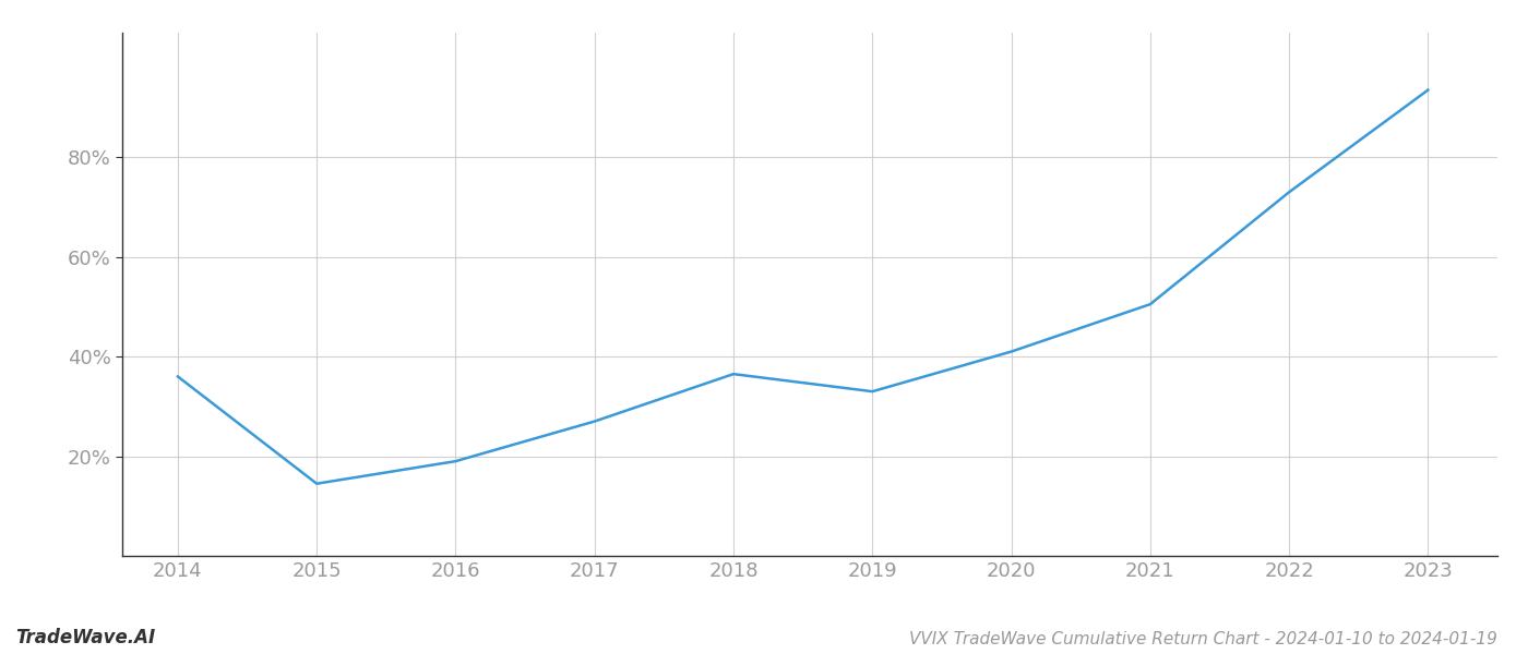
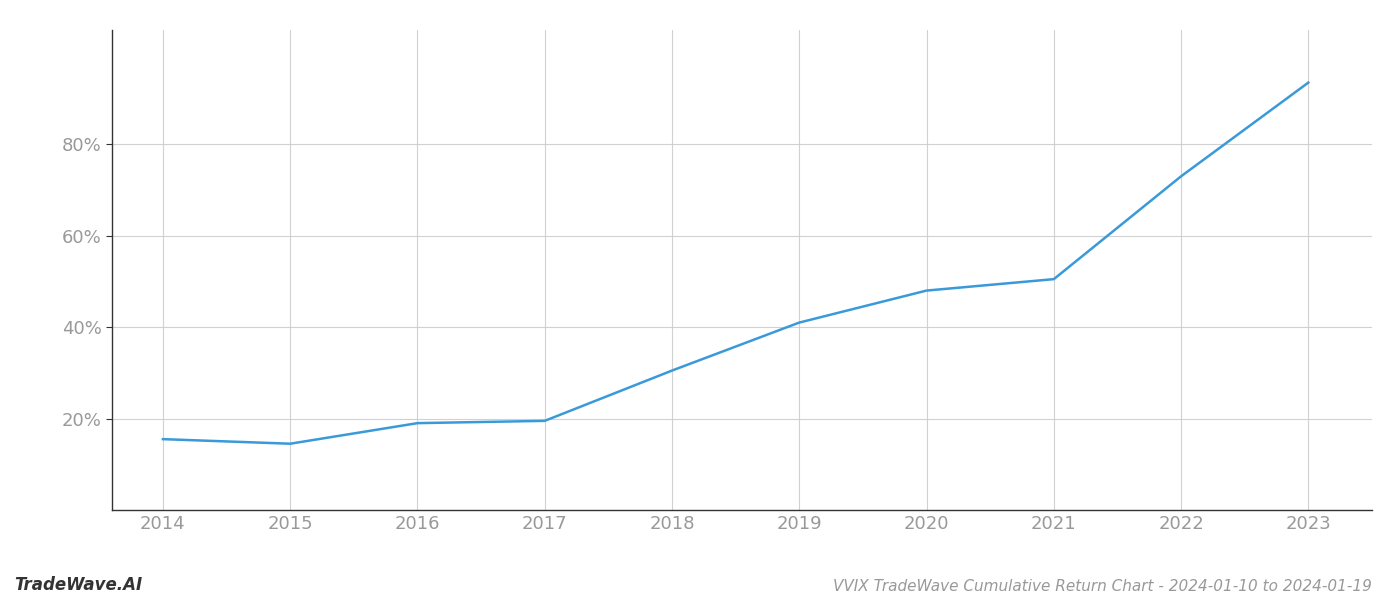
2014: 36.0% -> 15.5%
2017: 27.0% -> 19.5%
2018: 36.5% -> 30.5%
2019: 33.0% -> 41.0%
2020: 41.0% -> 48.0%
